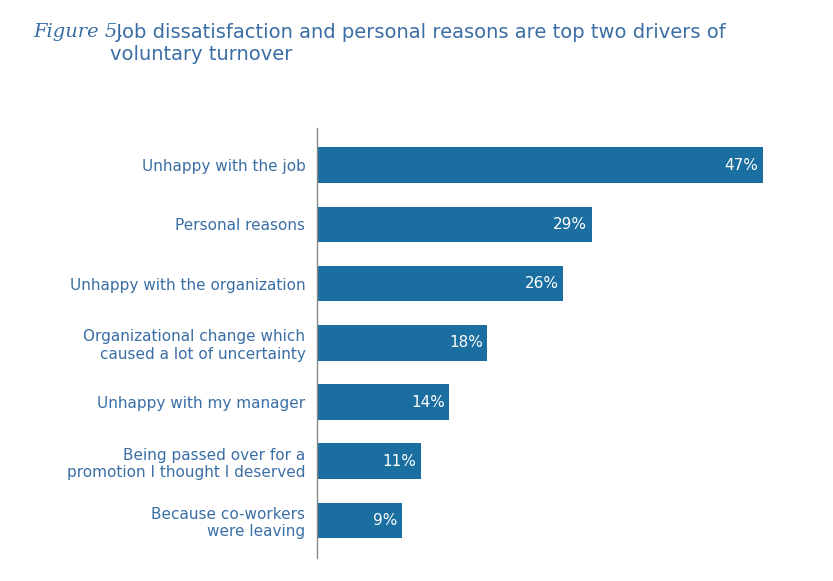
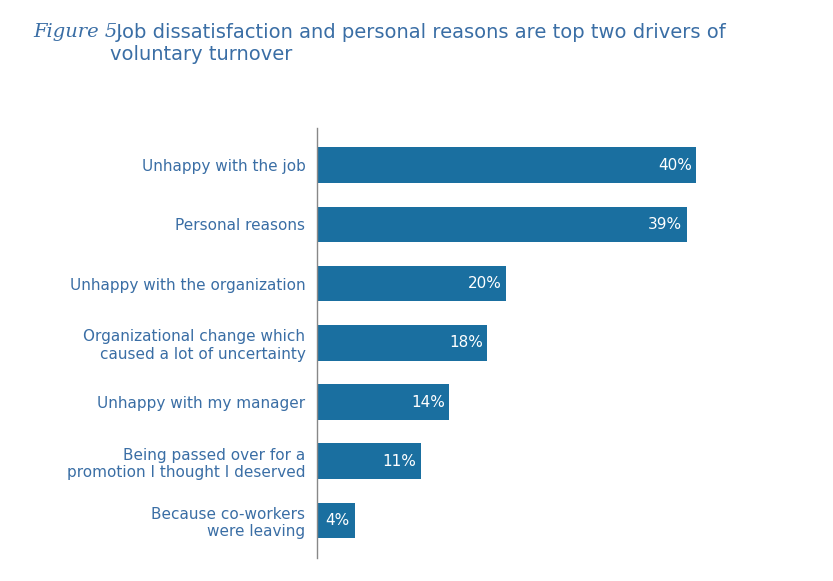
Unhappy with the job: 47% -> 40%
Personal reasons: 29% -> 39%
Unhappy with the organization: 26% -> 20%
Because co-workers were leaving: 9% -> 4%
